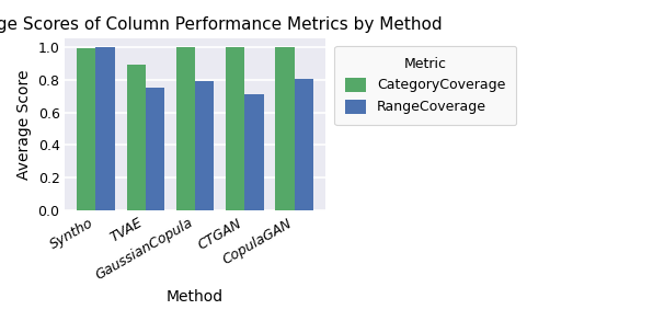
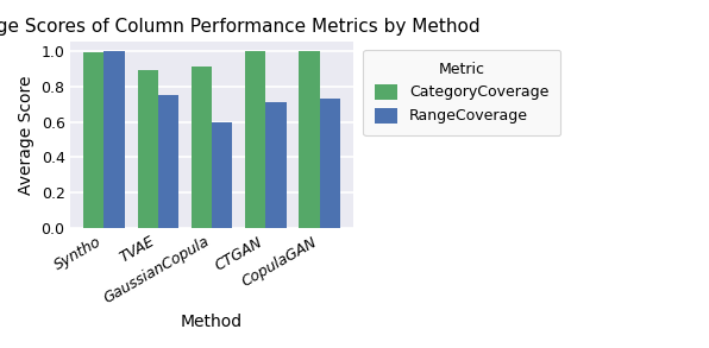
CategoryCoverage/GaussianCopula: 1.00 -> 0.91
RangeCoverage/GaussianCopula: 0.79 -> 0.60
RangeCoverage/CopulaGAN: 0.81 -> 0.73
